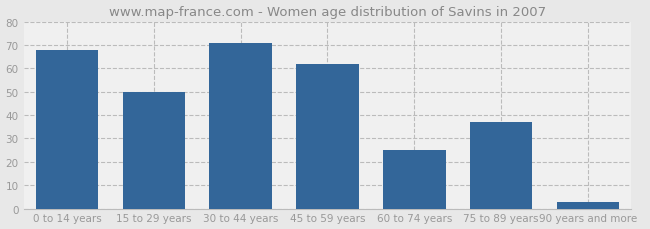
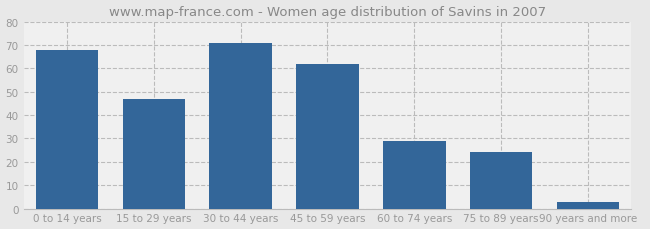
15 to 29 years: 50 -> 47
60 to 74 years: 25 -> 29
75 to 89 years: 37 -> 24
